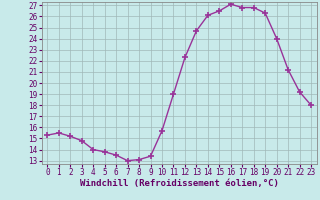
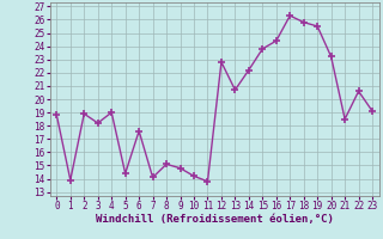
0: 15.3 -> 18.8
1: 15.5 -> 13.9
2: 15.2 -> 18.9
3: 14.8 -> 18.2
4: 14.0 -> 19.0
5: 13.8 -> 14.4
6: 13.5 -> 17.6
7: 13.0 -> 14.1
8: 13.1 -> 15.1
9: 13.4 -> 14.8
10: 15.7 -> 14.2
11: 19.0 -> 13.8
12: 22.3 -> 22.8
13: 24.7 -> 20.7
14: 26.1 -> 22.2
15: 26.5 -> 23.8
16: 27.1 -> 24.4
17: 26.8 -> 26.3
18: 26.8 -> 25.8
19: 26.3 -> 25.5
20: 24.0 -> 23.2
21: 21.2 -> 18.5
22: 19.2 -> 20.6
23: 18.0 -> 19.1
